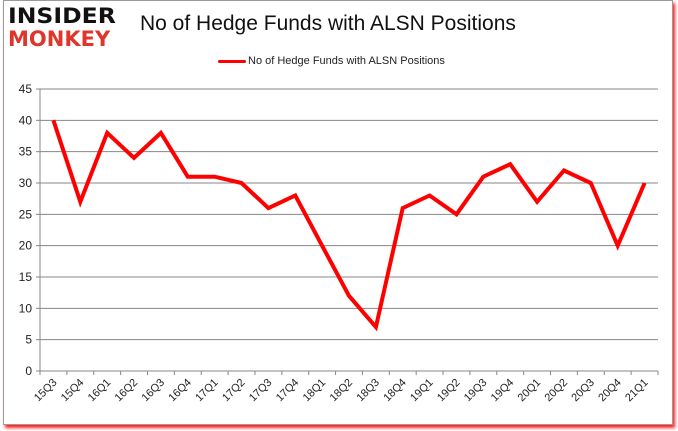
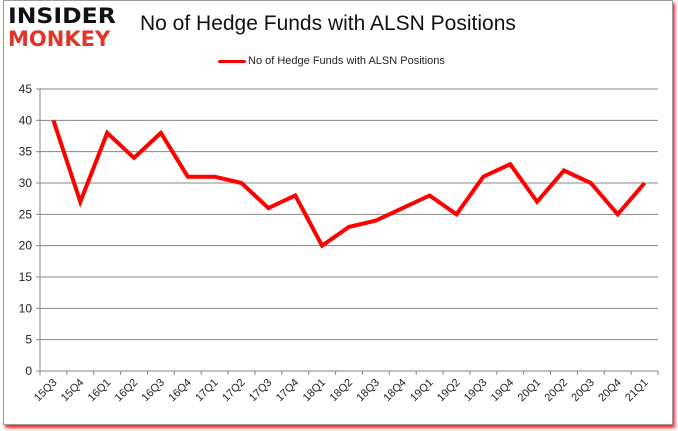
18Q2: 12 -> 23
18Q3: 7 -> 24
20Q4: 20 -> 25
